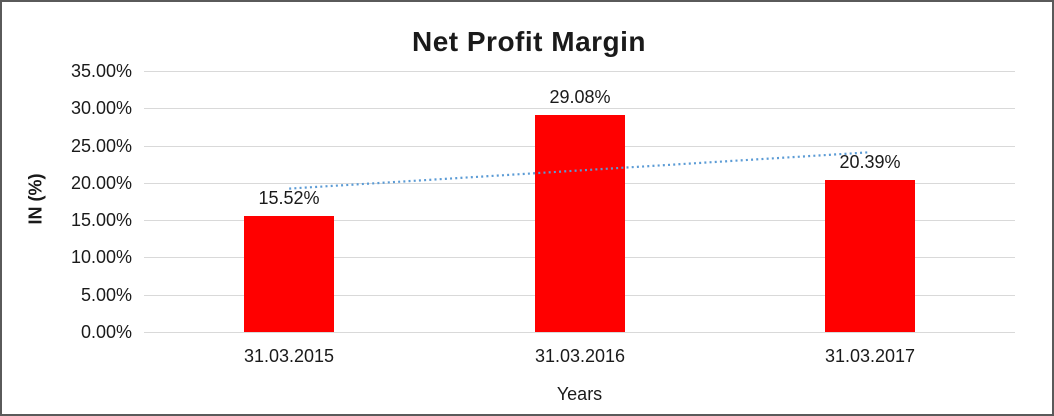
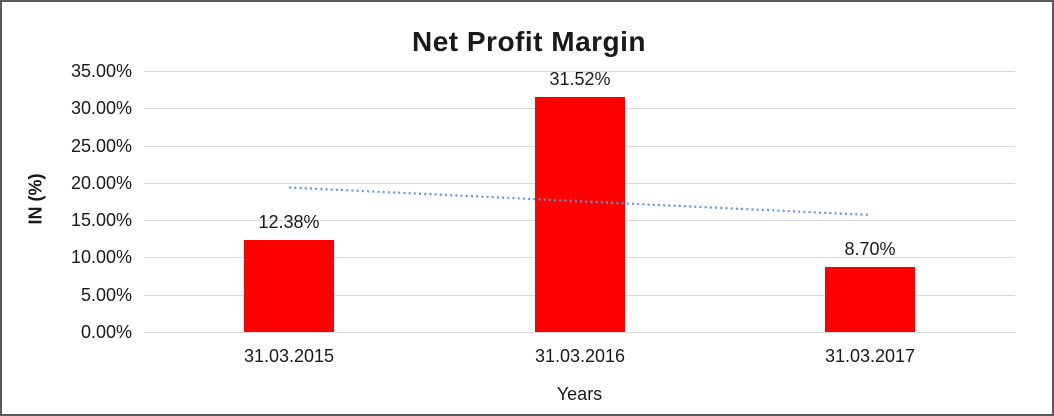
31.03.2015: 15.52% -> 12.38%
31.03.2016: 29.08% -> 31.52%
31.03.2017: 20.39% -> 8.70%
